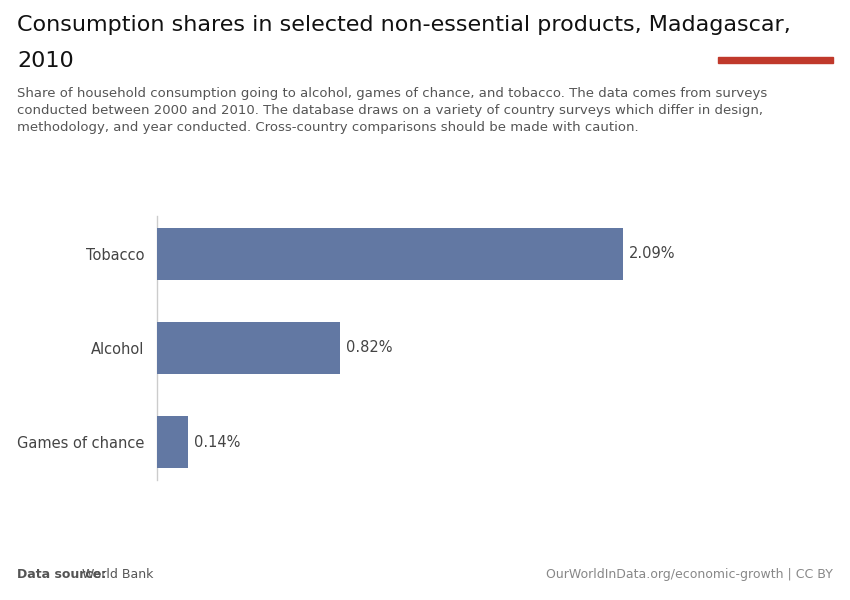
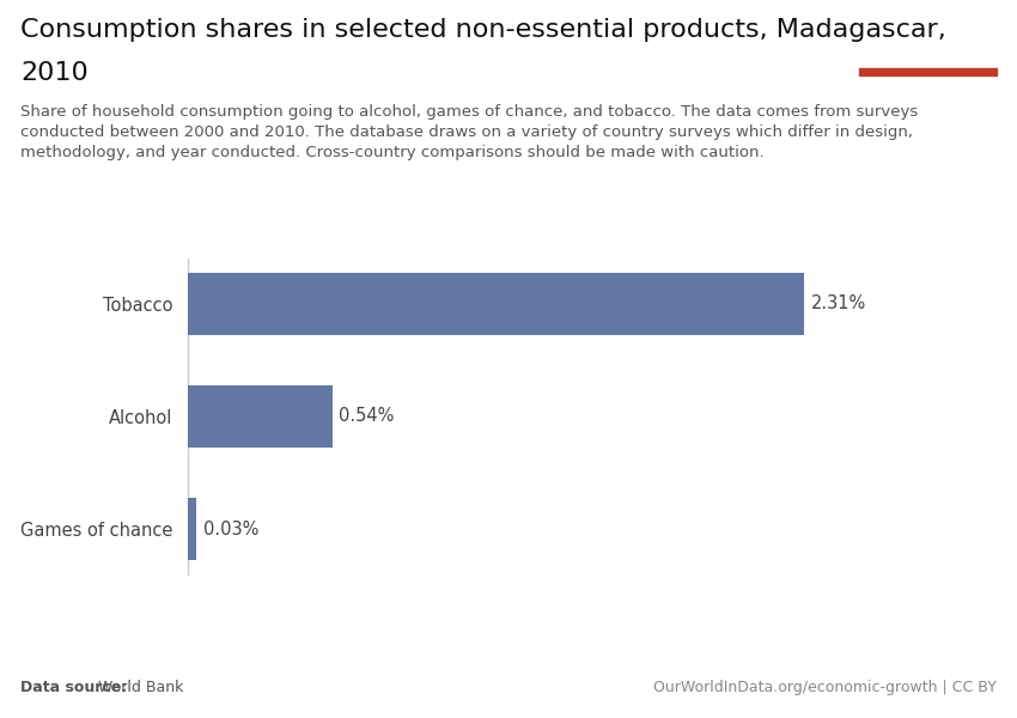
Tobacco: 2.09% -> 2.31%
Alcohol: 0.82% -> 0.54%
Games of chance: 0.14% -> 0.03%
